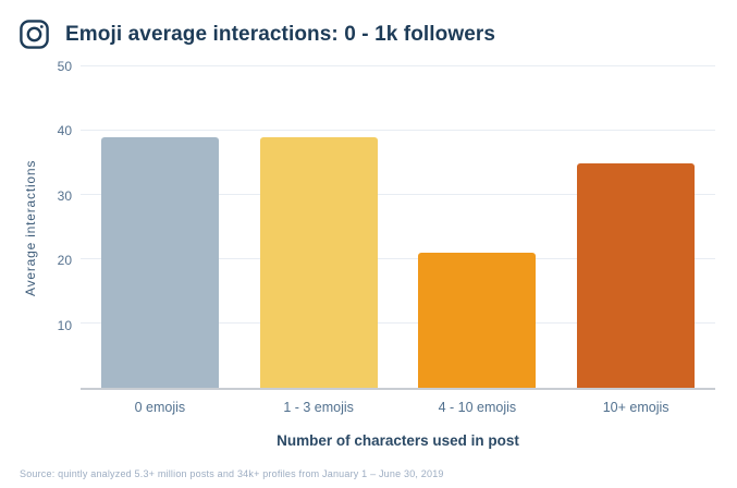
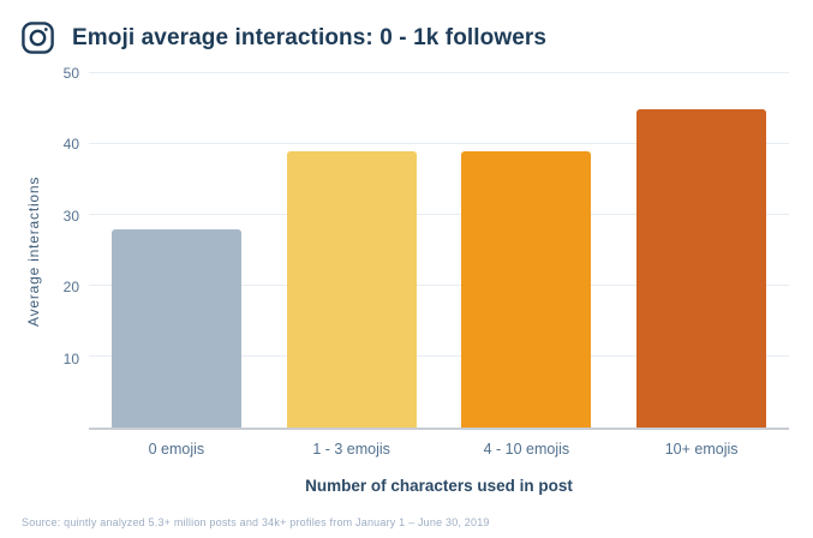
0 emojis: 39 -> 28
4 - 10 emojis: 21 -> 39
10+ emojis: 35 -> 45
